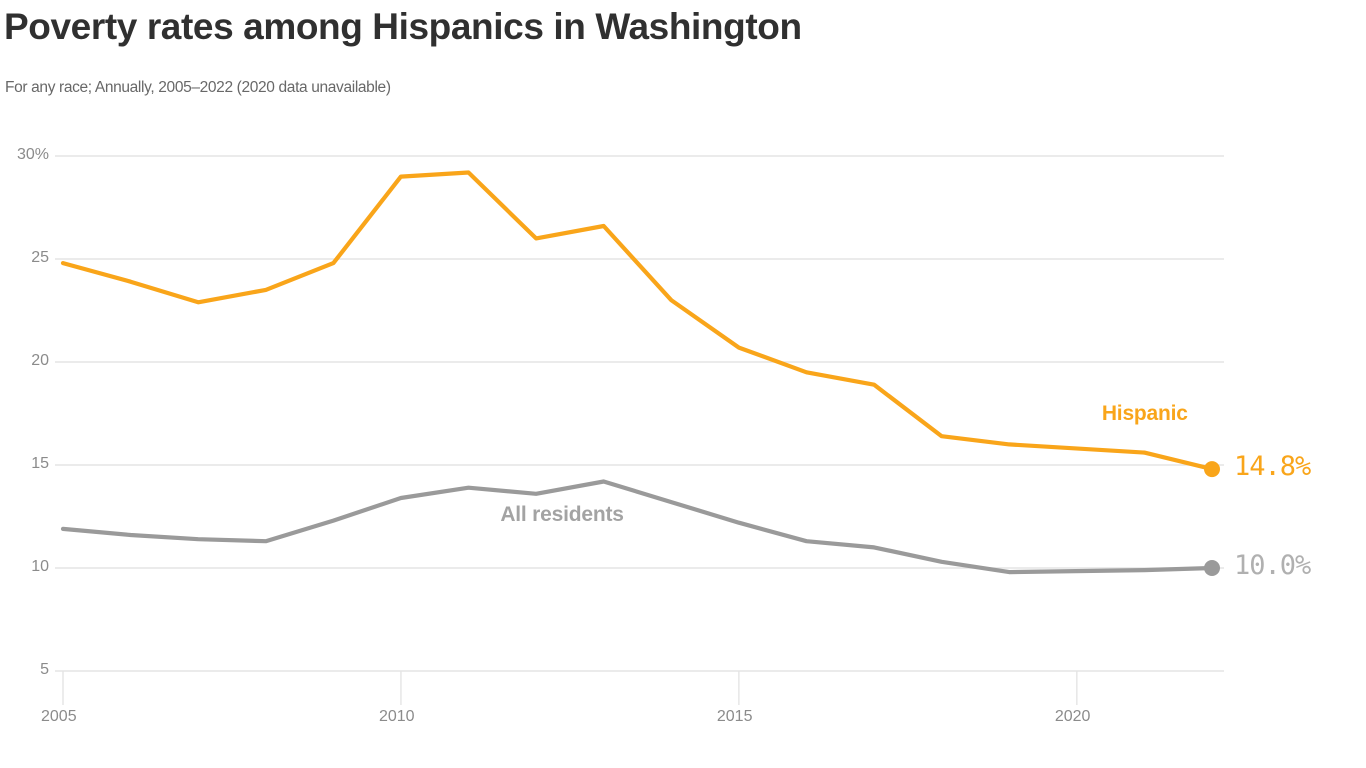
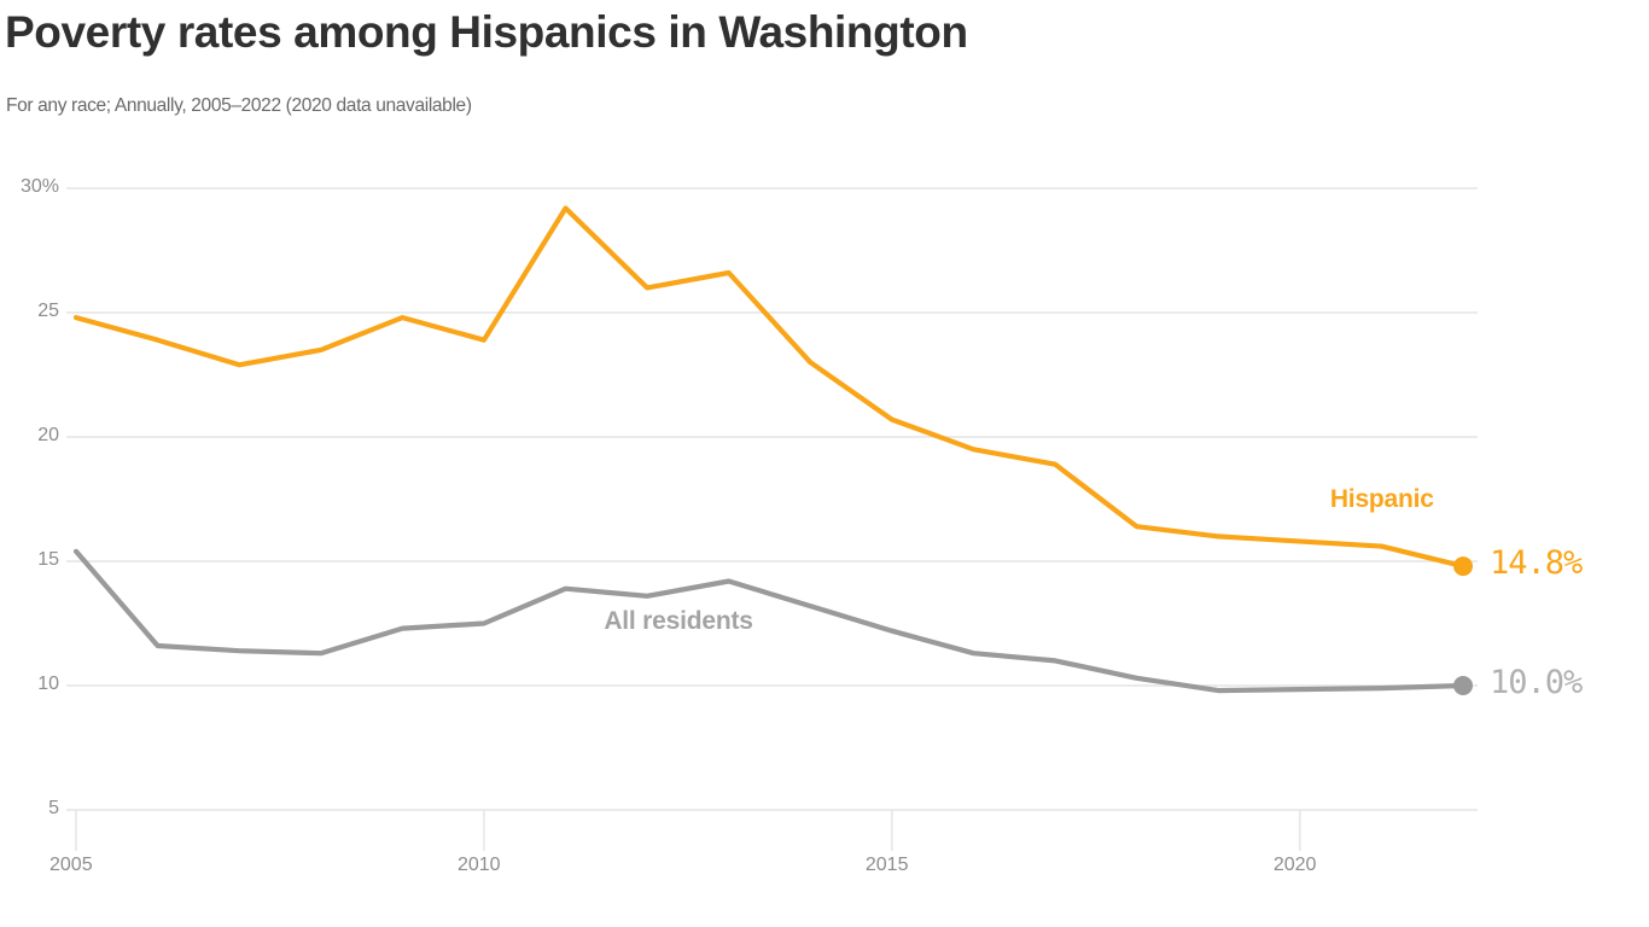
All residents/2005: 11.9% -> 15.4%
Hispanic/2010: 29.0% -> 23.9%
All residents/2010: 13.4% -> 12.5%
